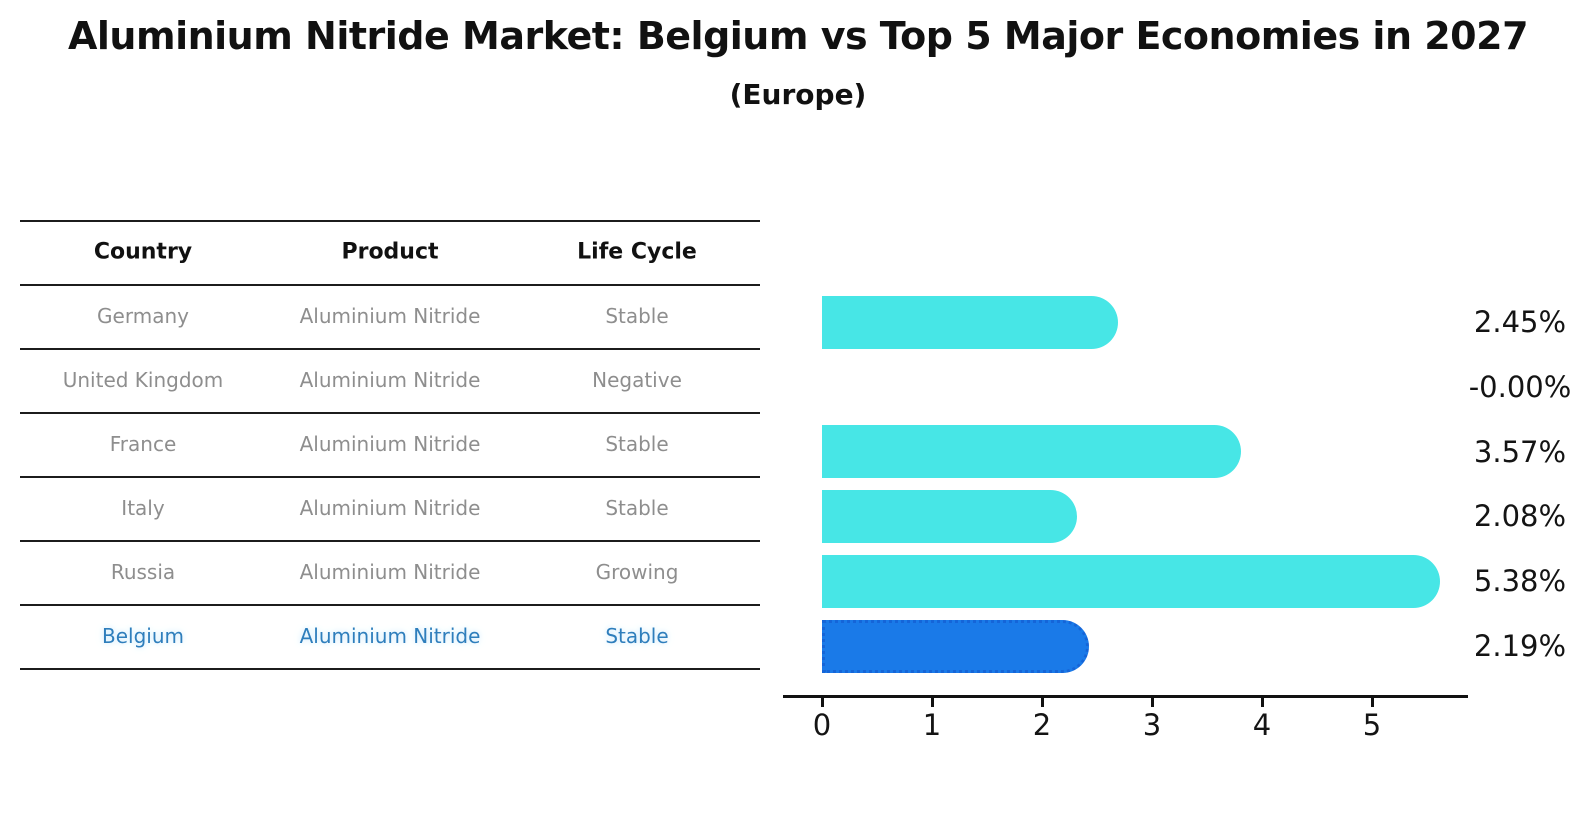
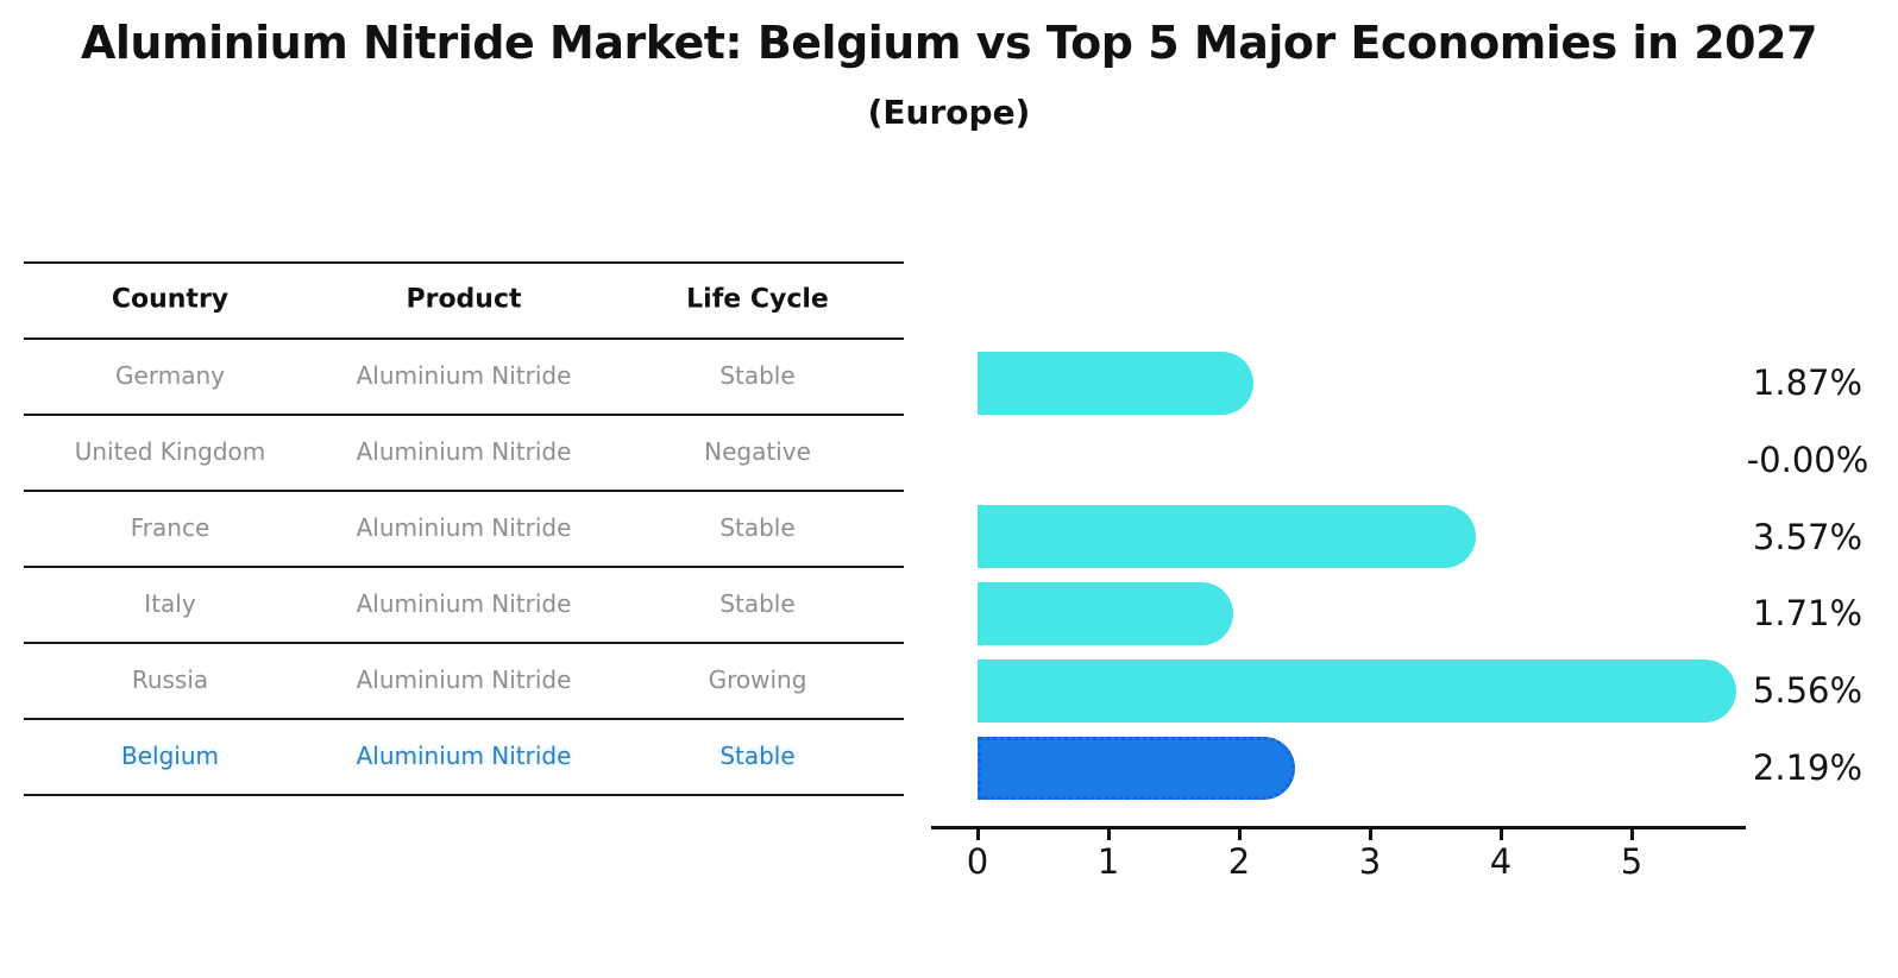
Germany: 2.45% -> 1.87%
Italy: 2.08% -> 1.71%
Russia: 5.38% -> 5.56%
